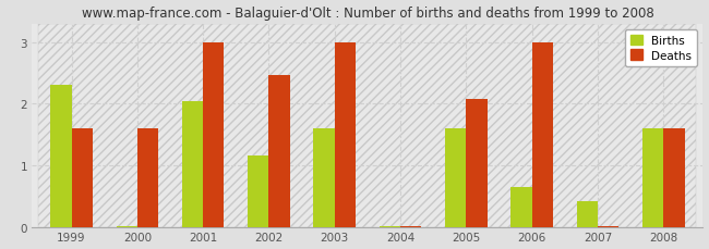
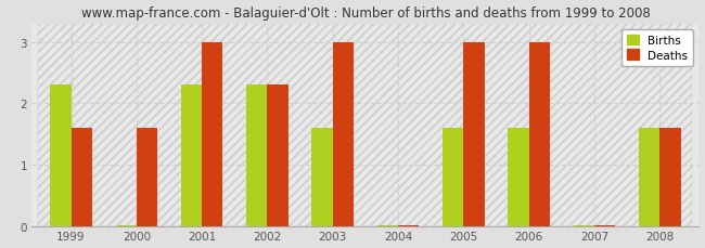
Births/2001: 2.04 -> 2.30
Births/2002: 1.16 -> 2.30
Deaths/2002: 2.46 -> 2.30
Deaths/2005: 2.08 -> 3.00
Births/2006: 0.66 -> 1.60
Births/2007: 0.42 -> 0.02
